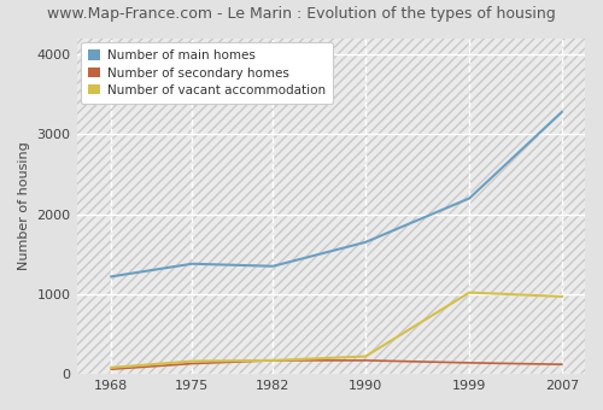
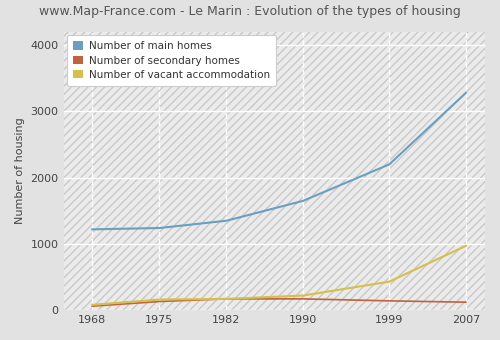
Number of main homes/1975: 1380 -> 1240
Number of vacant accommodation/1999: 1020 -> 430
